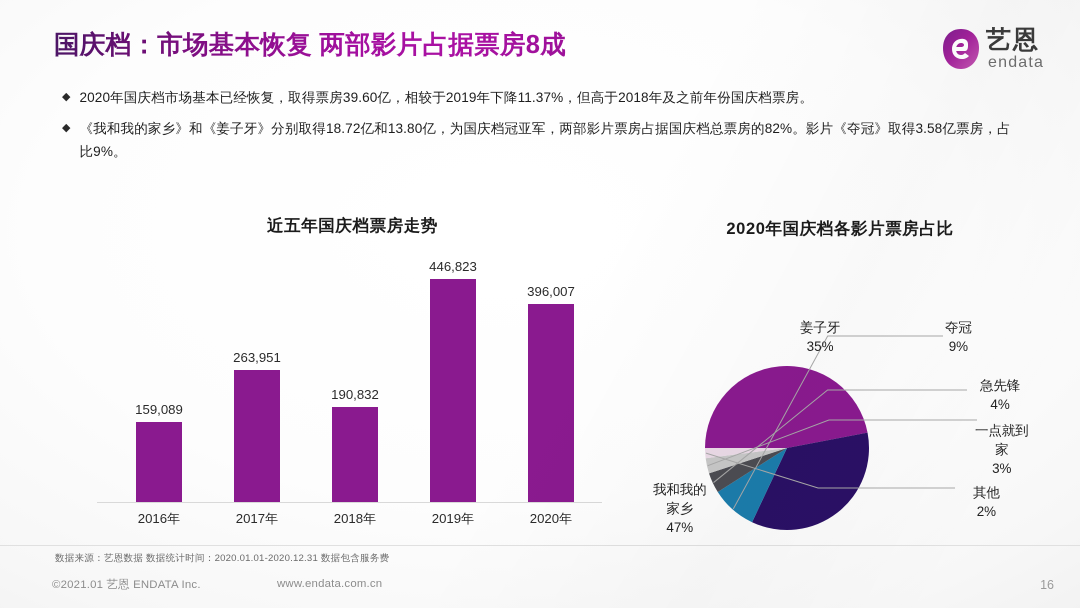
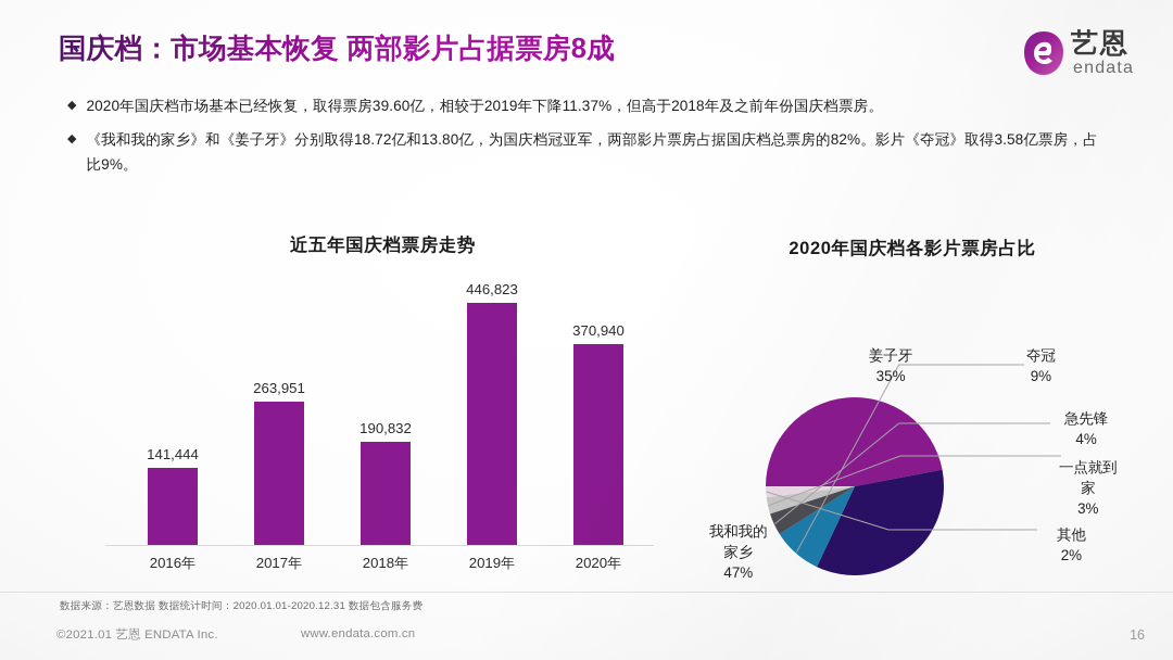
近五年国庆档票房走势/2016年: 159,089 -> 141,444
近五年国庆档票房走势/2020年: 396,007 -> 370,940
